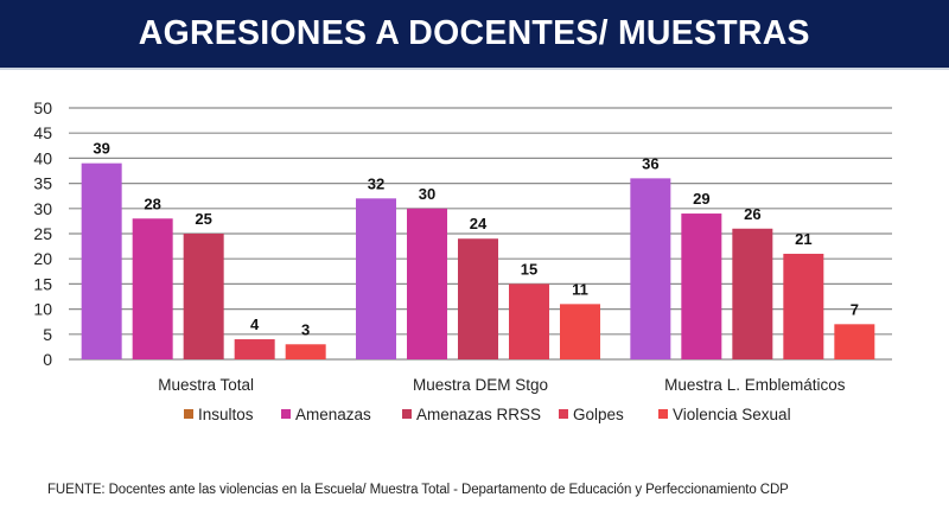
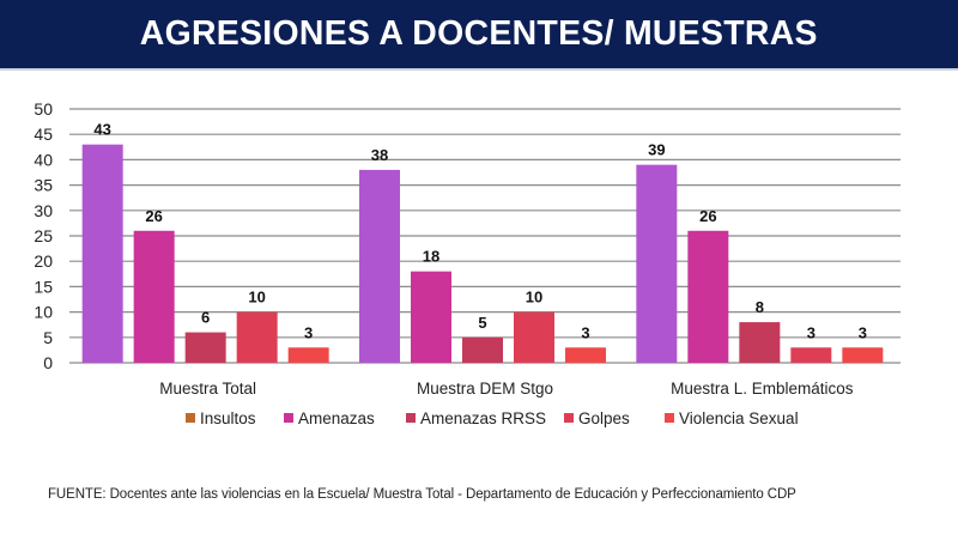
Insultos/Muestra Total: 39 -> 43
Amenazas/Muestra Total: 28 -> 26
Amenazas RRSS/Muestra Total: 25 -> 6
Golpes/Muestra Total: 4 -> 10
Insultos/Muestra DEM Stgo: 32 -> 38
Amenazas/Muestra DEM Stgo: 30 -> 18
Amenazas RRSS/Muestra DEM Stgo: 24 -> 5
Golpes/Muestra DEM Stgo: 15 -> 10
Violencia Sexual/Muestra DEM Stgo: 11 -> 3
Insultos/Muestra L. Emblemáticos: 36 -> 39
Amenazas/Muestra L. Emblemáticos: 29 -> 26
Amenazas RRSS/Muestra L. Emblemáticos: 26 -> 8
Golpes/Muestra L. Emblemáticos: 21 -> 3
Violencia Sexual/Muestra L. Emblemáticos: 7 -> 3
